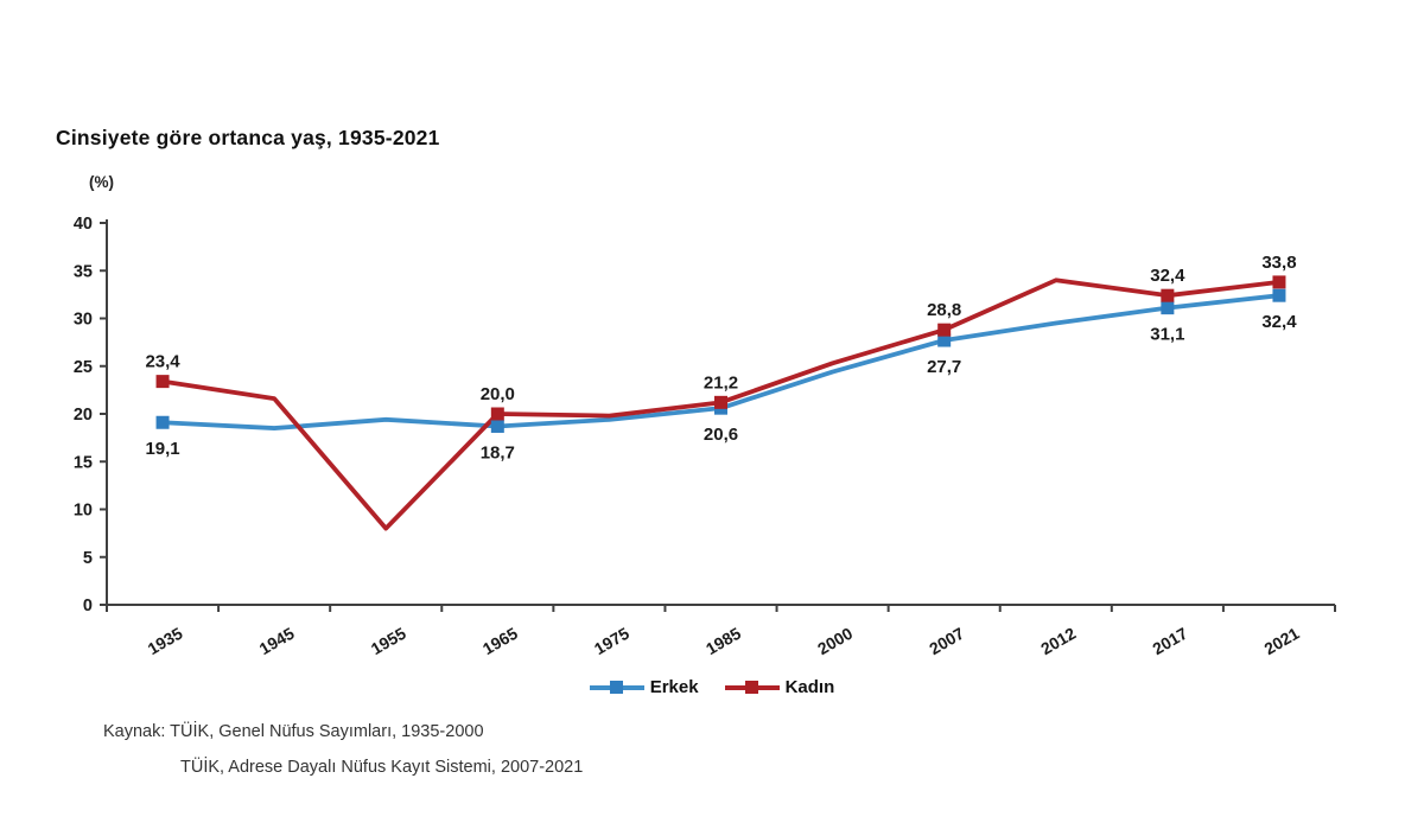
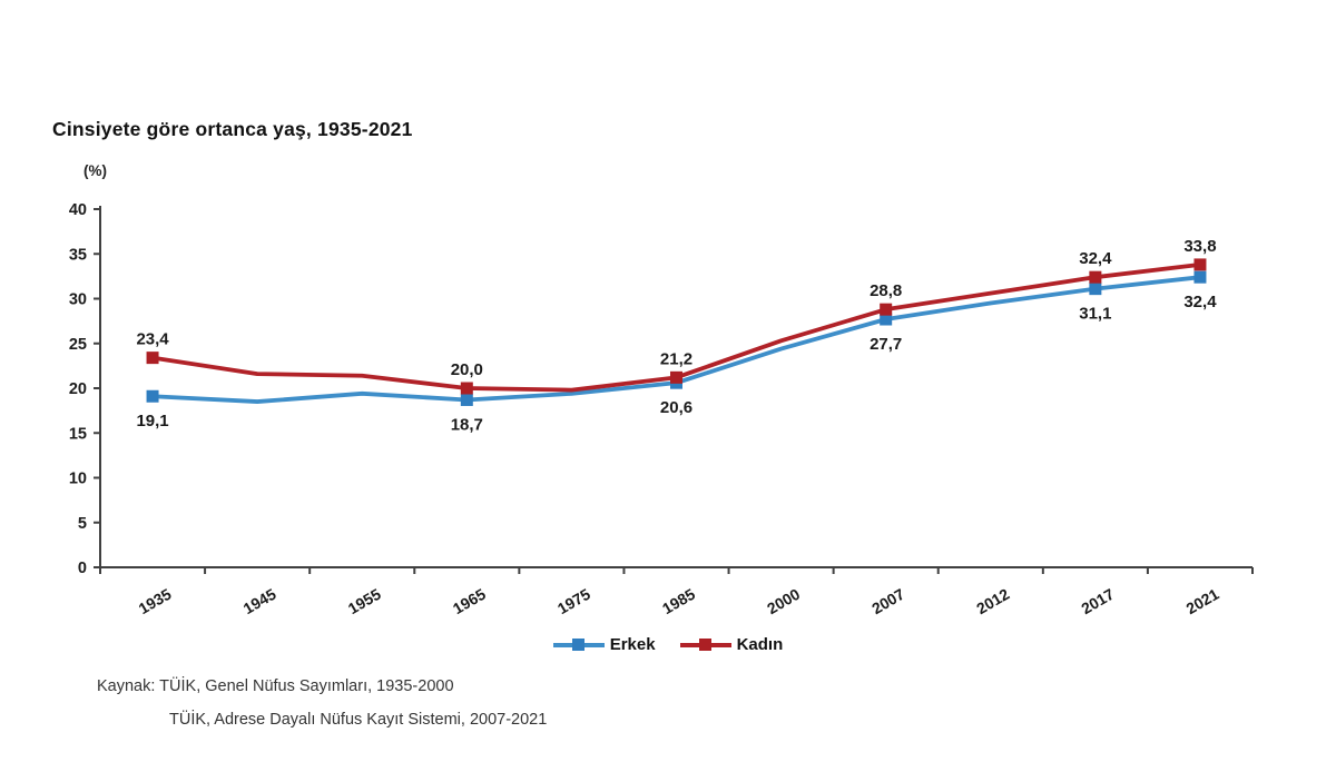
Kadın/1955: 8 -> 21
Kadın/2012: 34 -> 31
